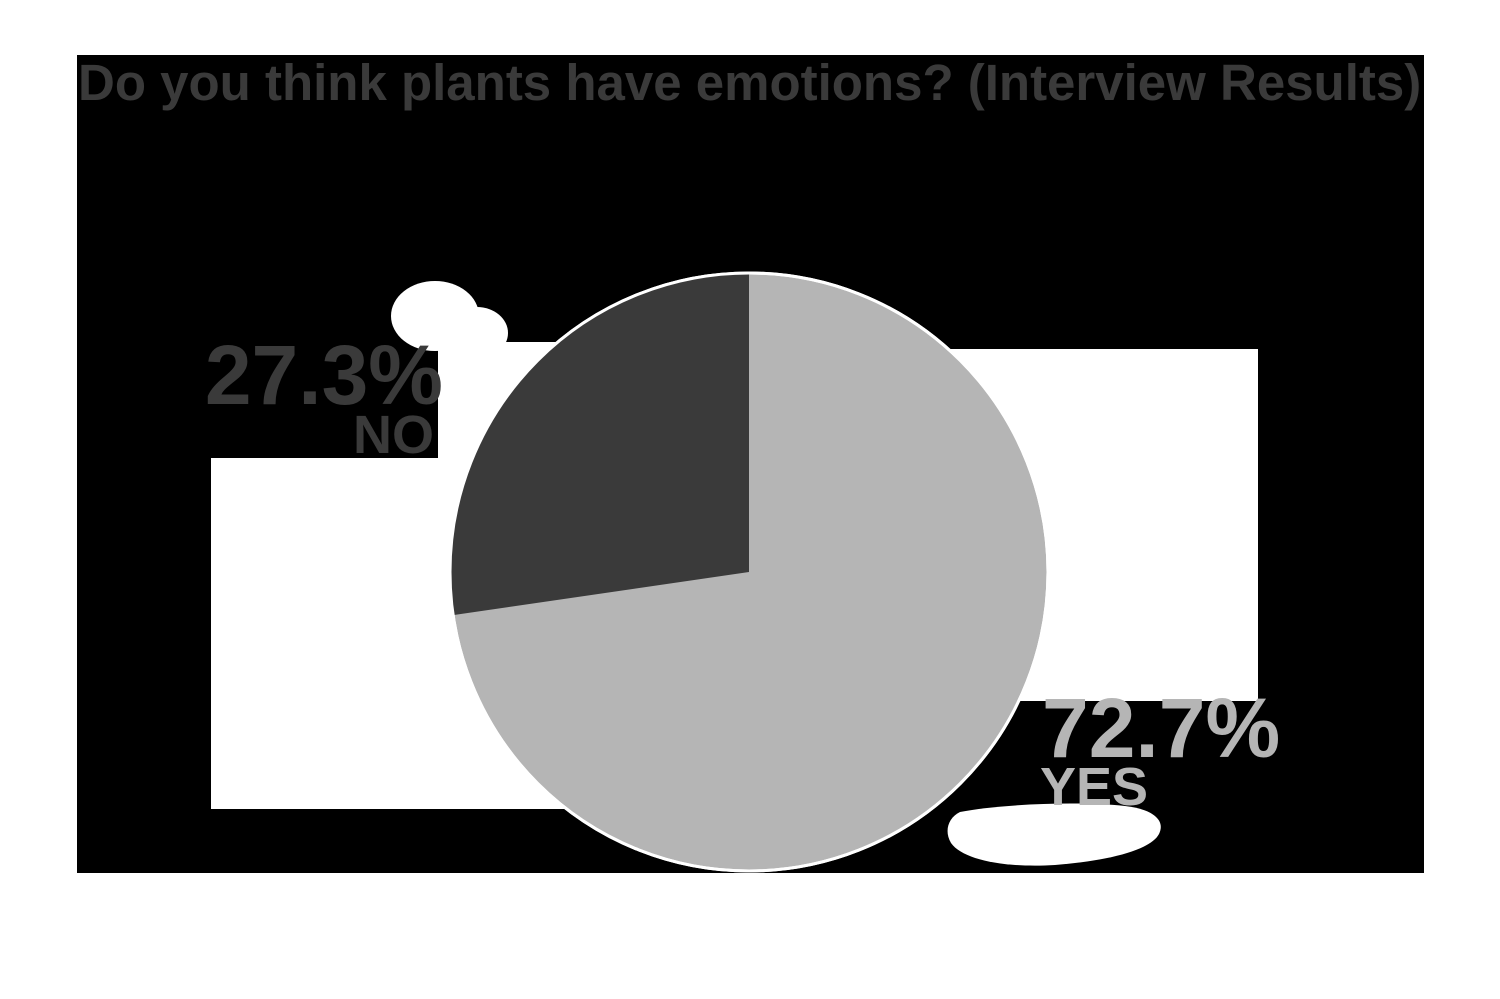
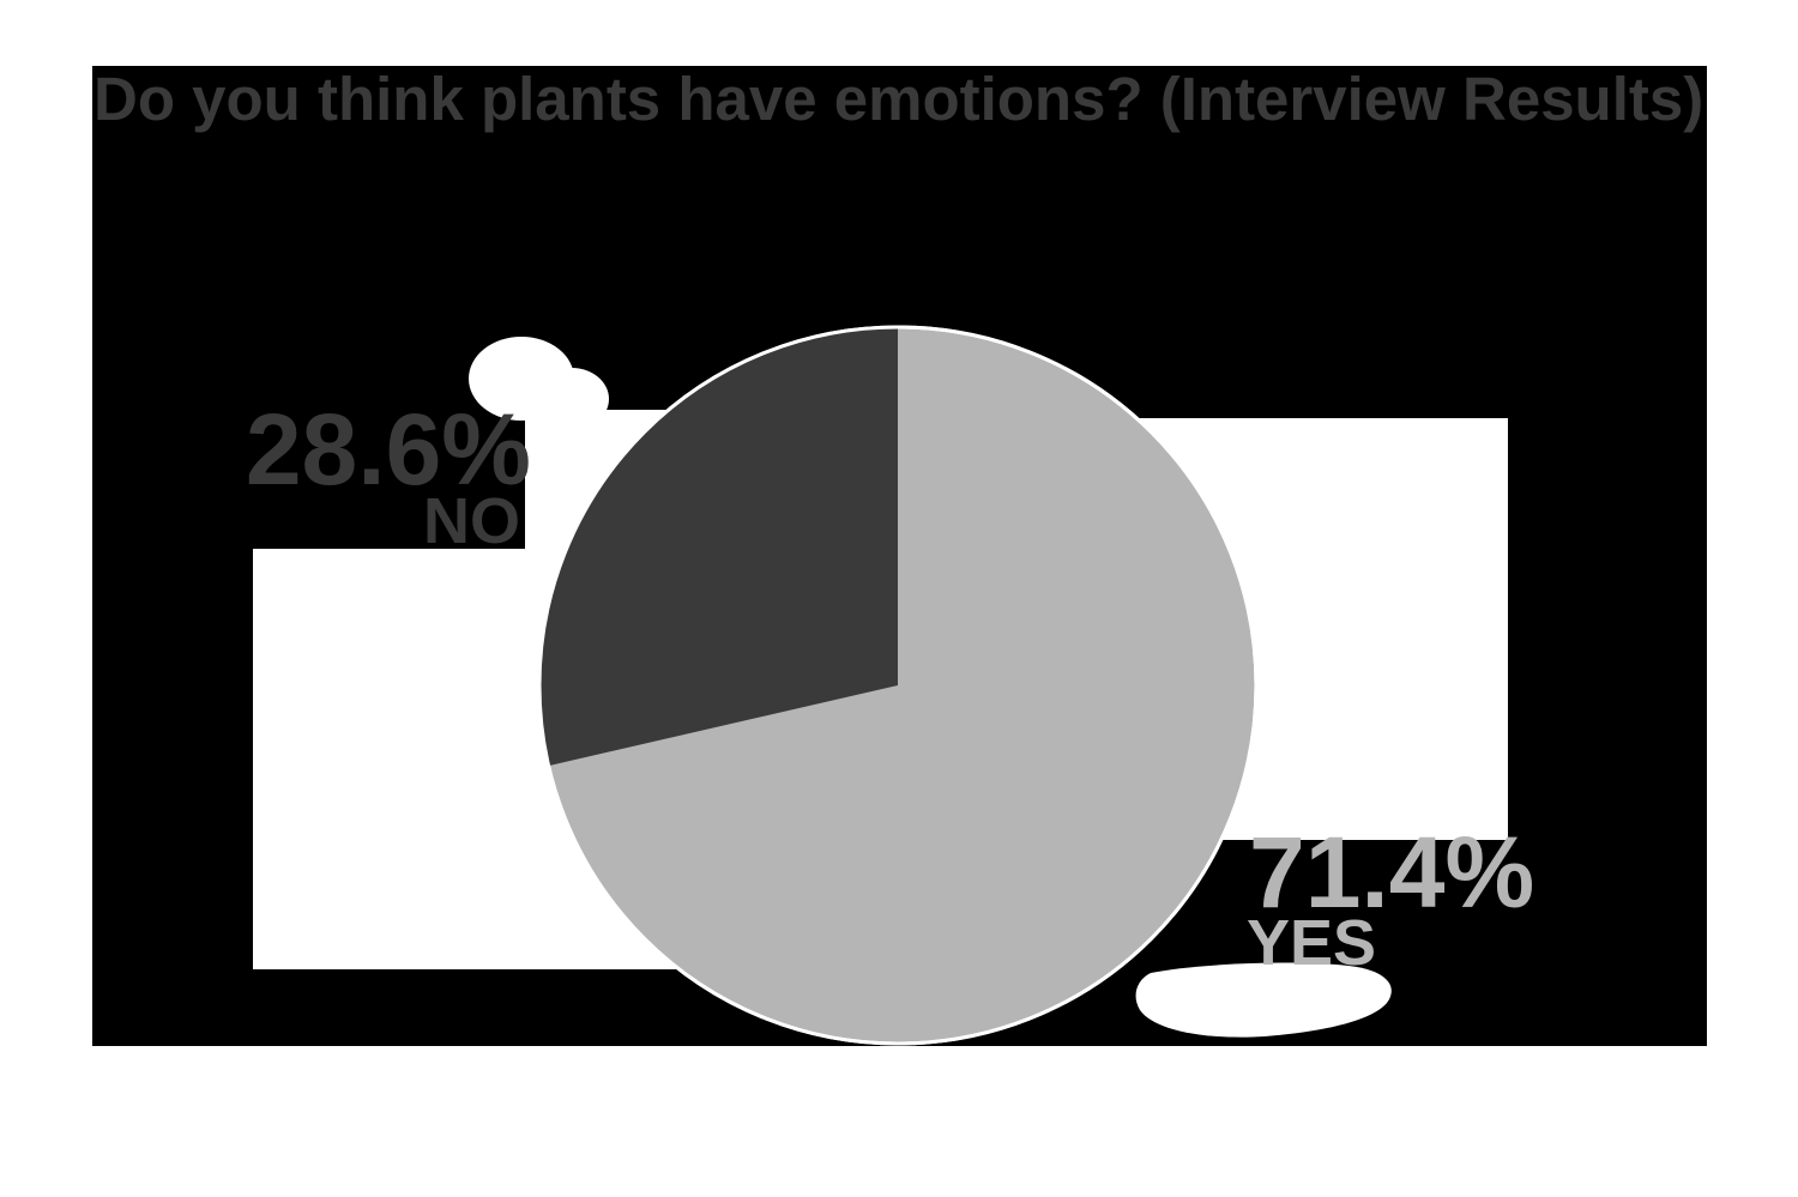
YES: 72.7% -> 71.4%
NO: 27.3% -> 28.6%
